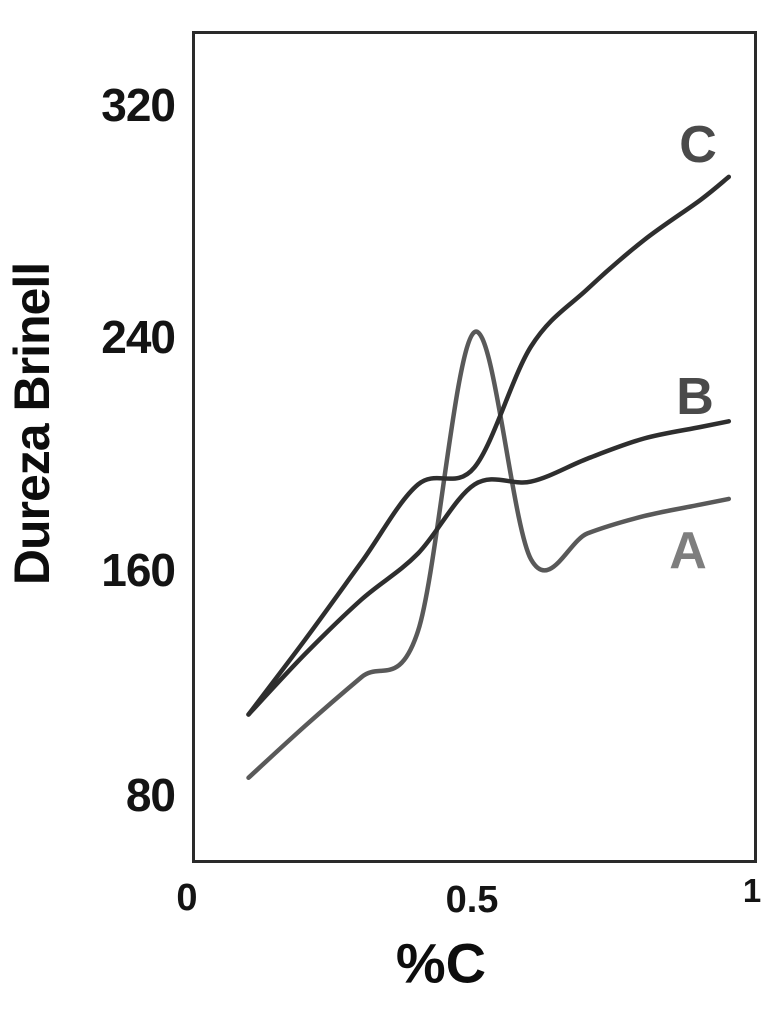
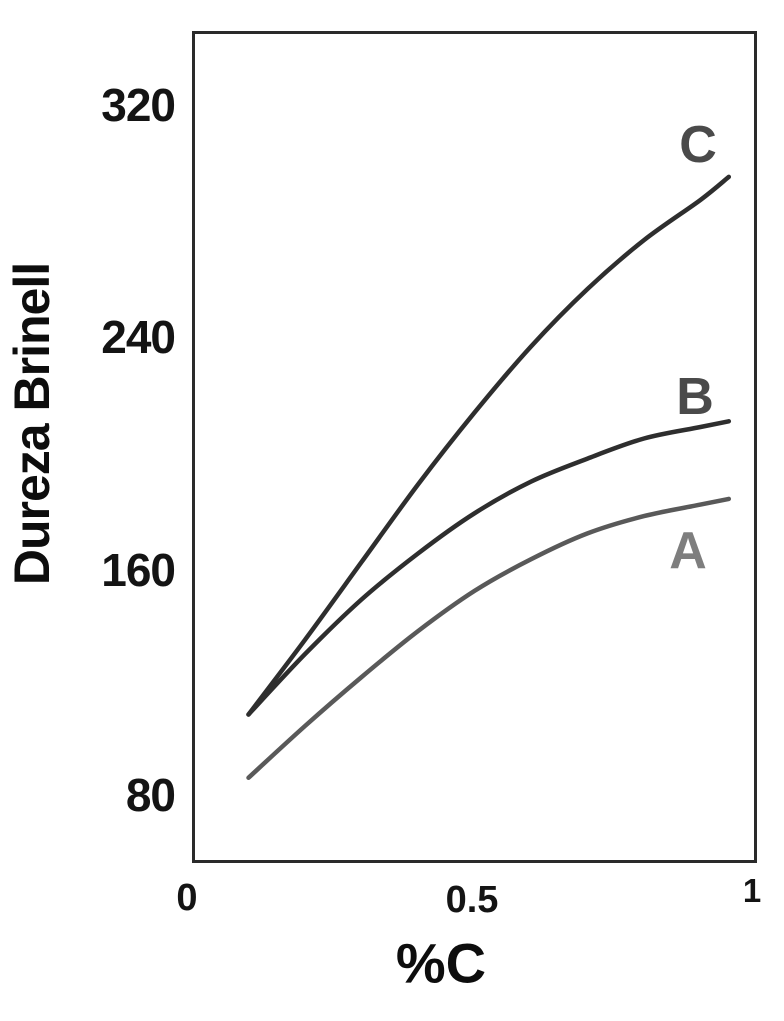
A/0.5: 241 -> 151
B/0.5: 188 -> 178
C/0.5: 194 -> 213
